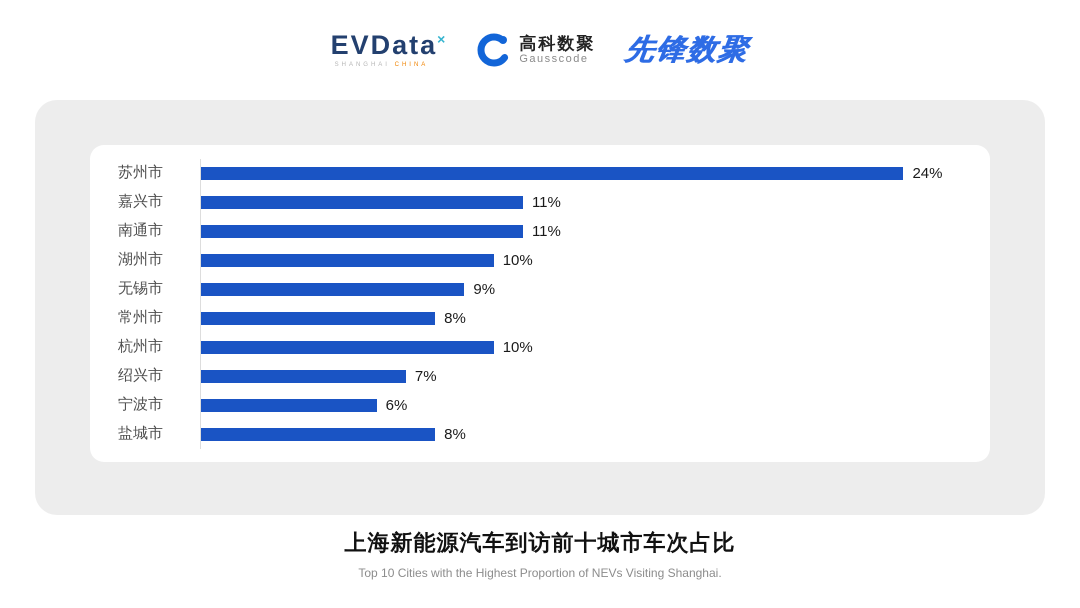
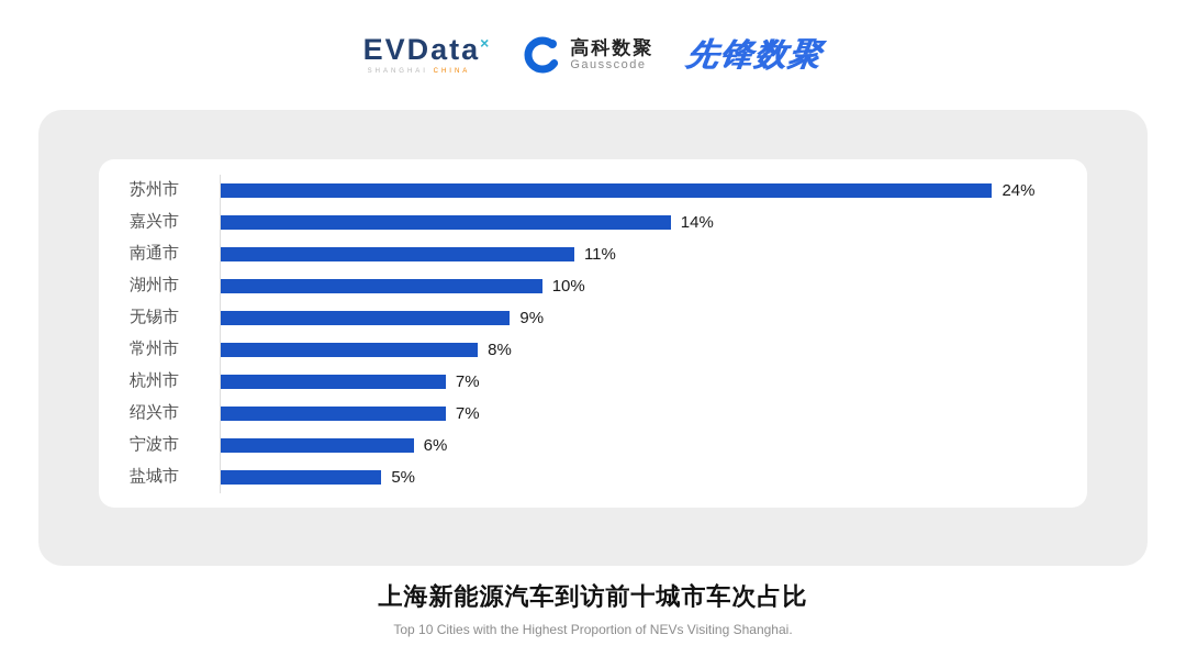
嘉兴市: 11% -> 14%
杭州市: 10% -> 7%
盐城市: 8% -> 5%
